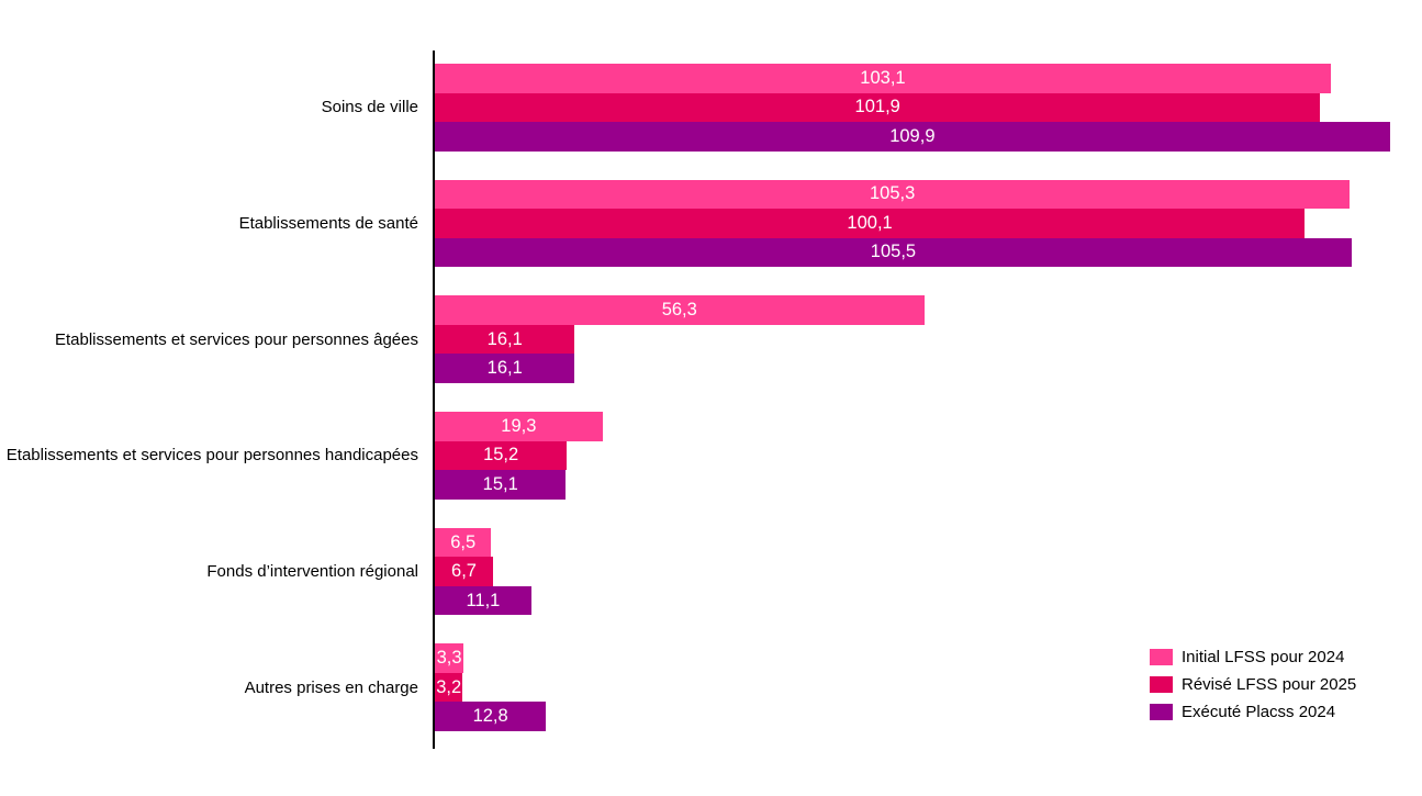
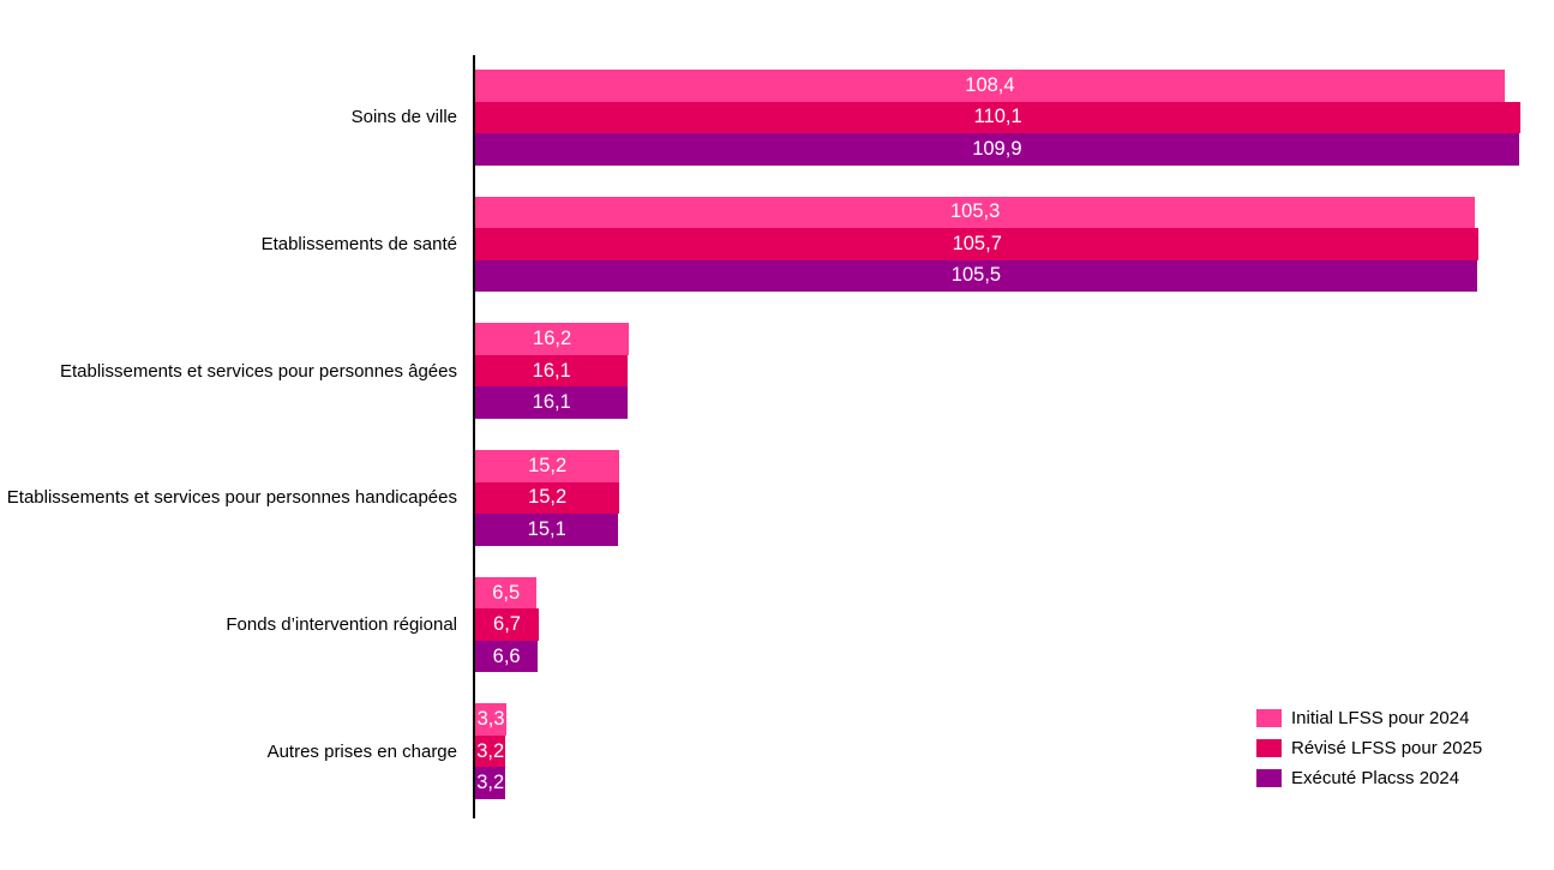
Initial LFSS pour 2024/Soins de ville: 103,1 -> 108,4
Révisé LFSS pour 2025/Soins de ville: 101,9 -> 110,1
Révisé LFSS pour 2025/Etablissements de santé: 100,1 -> 105,7
Initial LFSS pour 2024/Etablissements et services pour personnes âgées: 56,3 -> 16,2
Initial LFSS pour 2024/Etablissements et services pour personnes handicapées: 19,3 -> 15,2
Exécuté Placss 2024/Fonds d’intervention régional: 11,1 -> 6,6
Exécuté Placss 2024/Autres prises en charge: 12,8 -> 3,2
